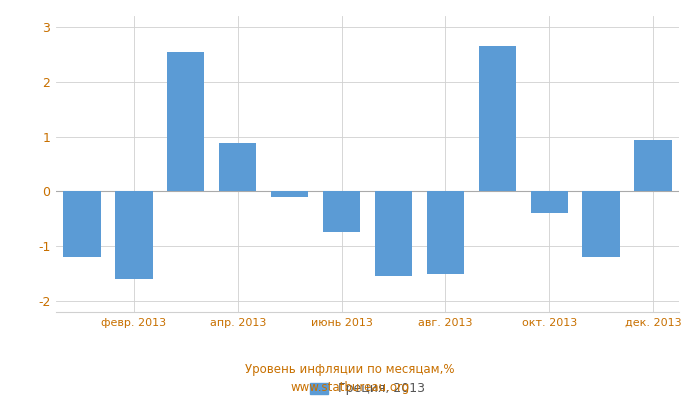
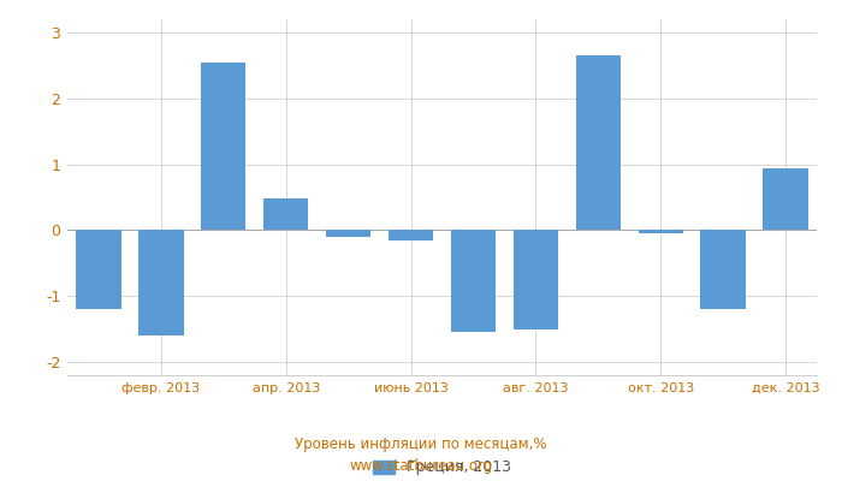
апр. 2013: 0.88 -> 0.48
июнь 2013: -0.74 -> -0.15
окт. 2013: -0.40 -> -0.05
